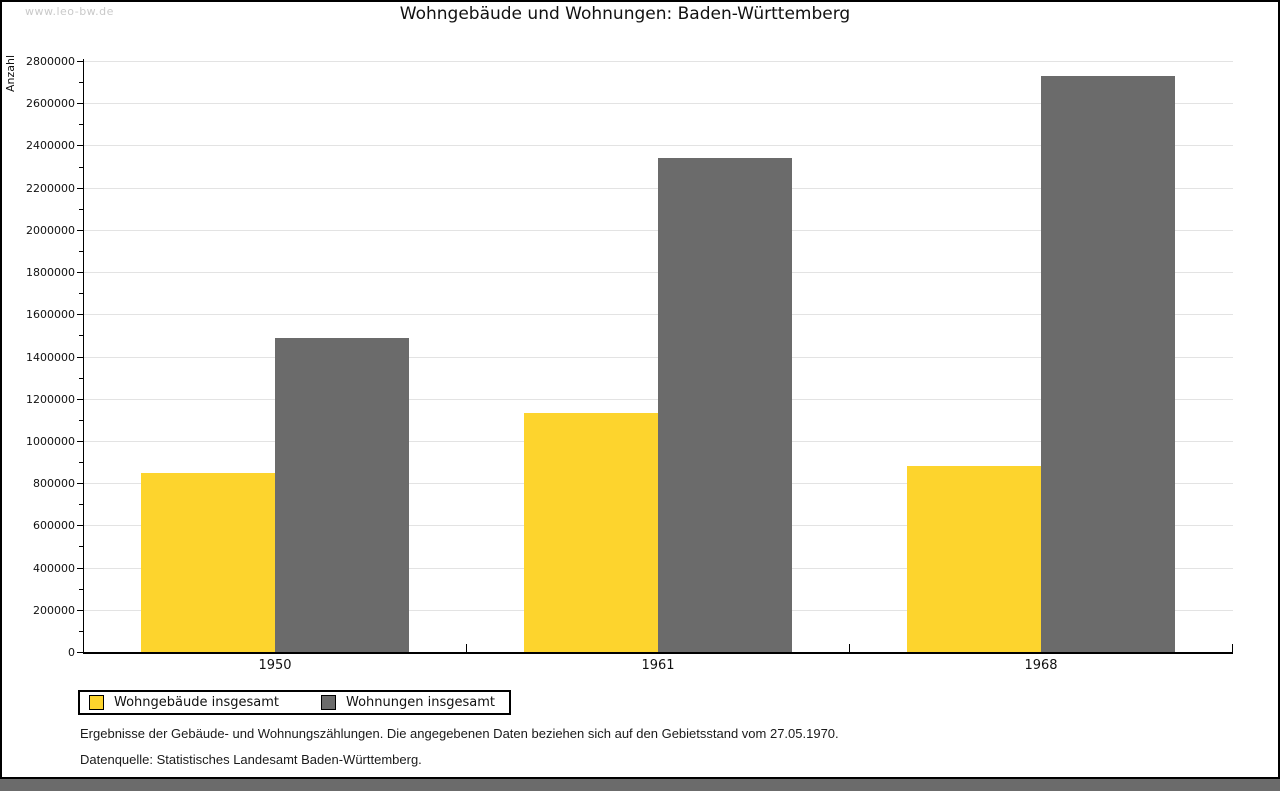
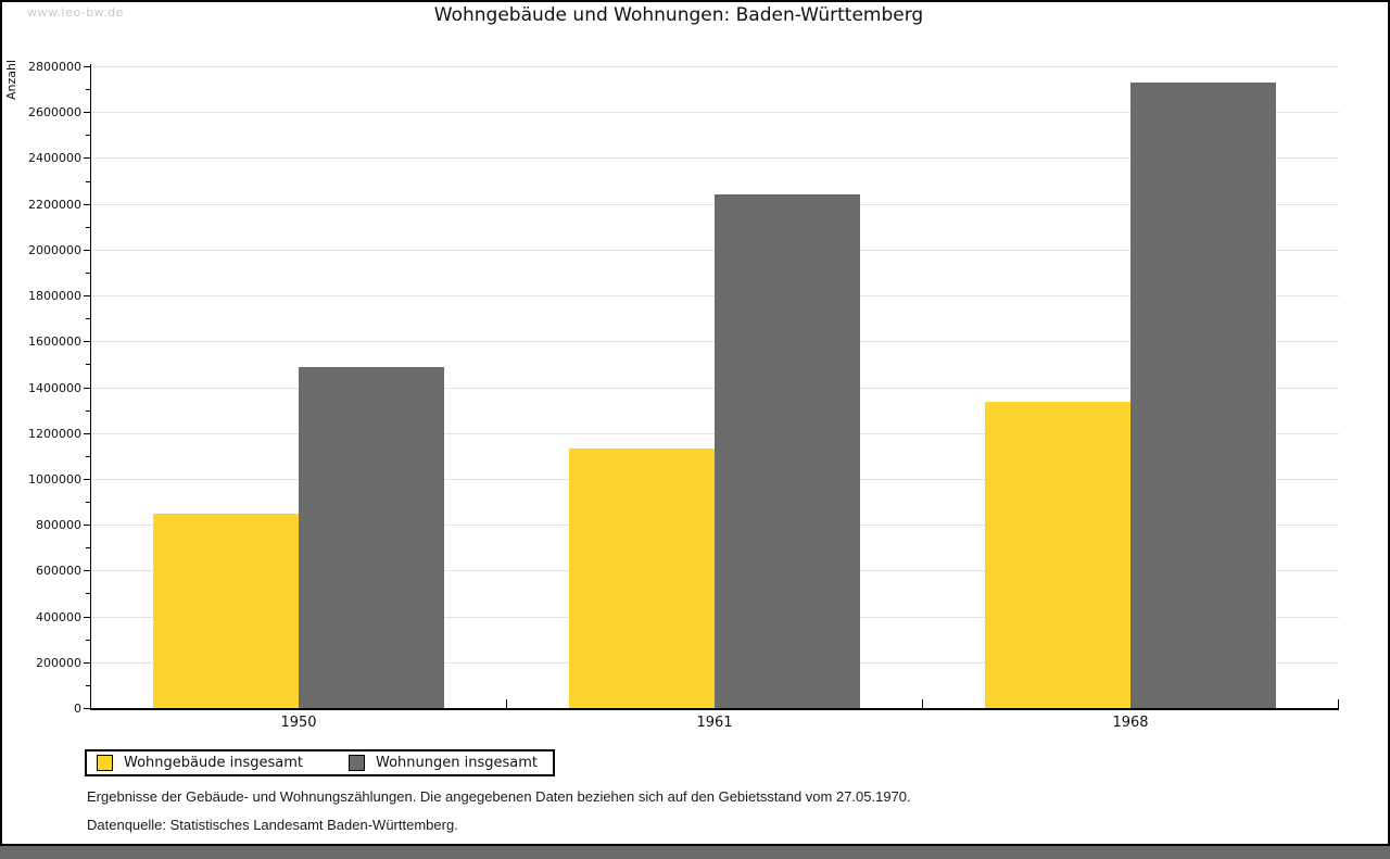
Wohnungen insgesamt/1961: 2340000 -> 2240000
Wohngebäude insgesamt/1968: 880000 -> 1340000
